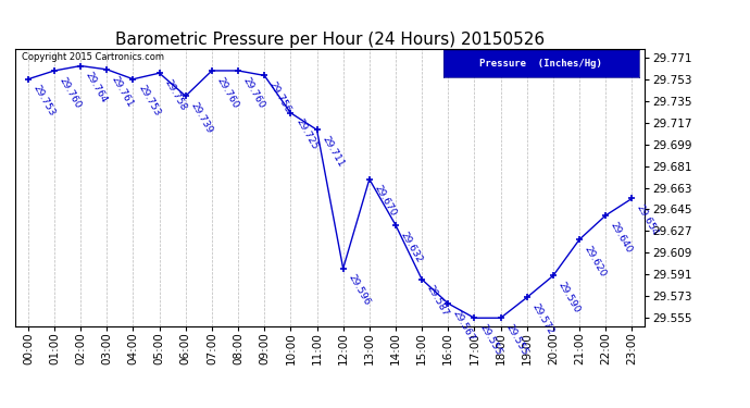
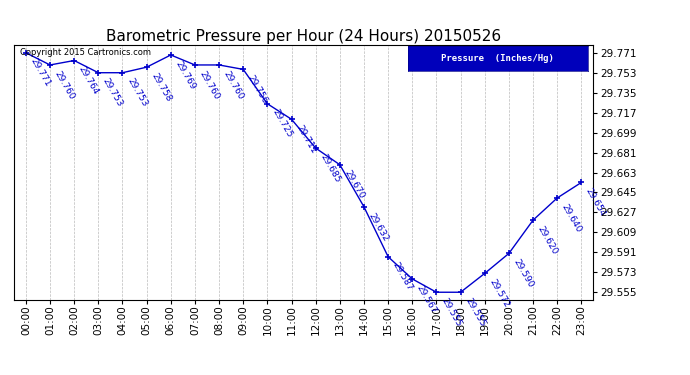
00:00: 29.753 -> 29.771
03:00: 29.761 -> 29.753
06:00: 29.739 -> 29.769
12:00: 29.596 -> 29.685
